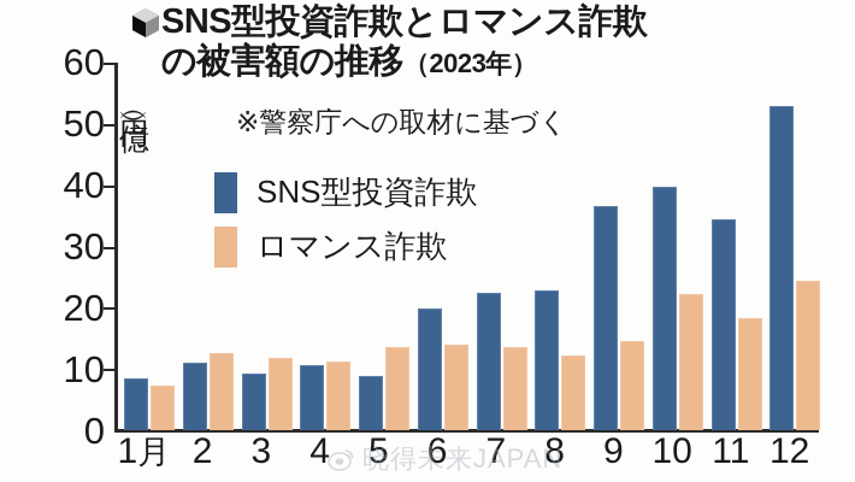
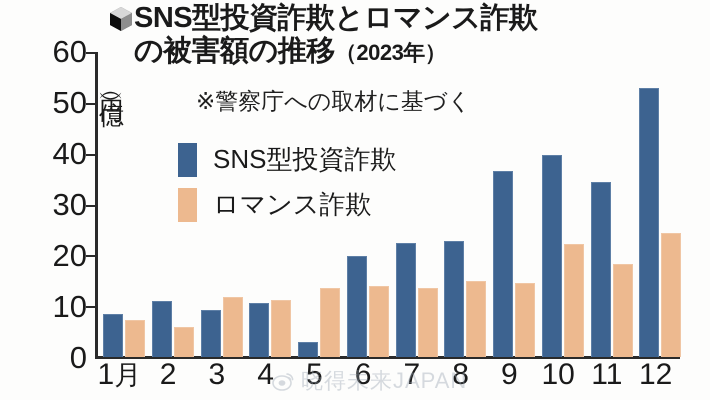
ロマンス詐欺/2: 12 -> 6
SNS型投資詐欺/5: 9 -> 3
ロマンス詐欺/8: 12 -> 15
